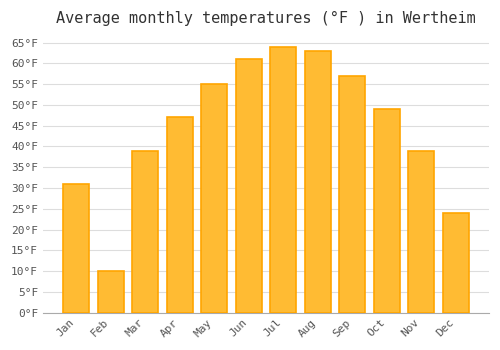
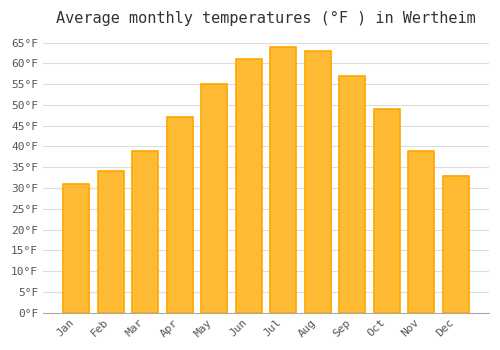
Feb: 10°F -> 34°F
Dec: 24°F -> 33°F
